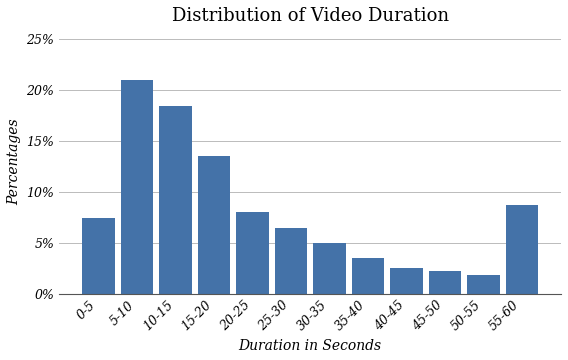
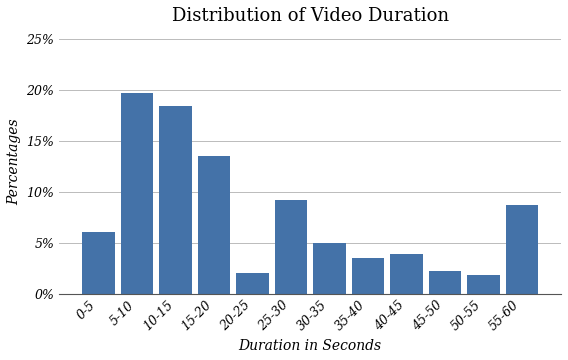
0-5: 7.5% -> 6.1%
5-10: 21.0% -> 19.7%
20-25: 8.0% -> 2.0%
25-30: 6.5% -> 9.2%
40-45: 2.5% -> 3.9%
